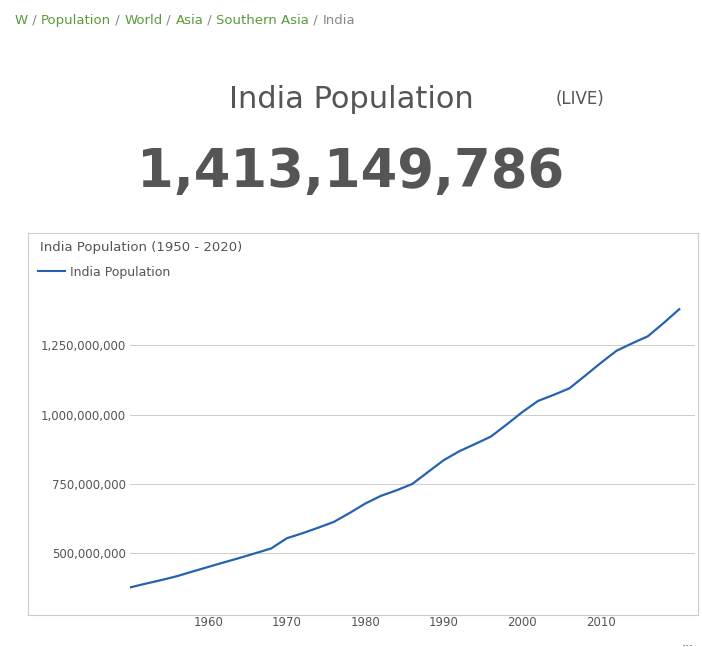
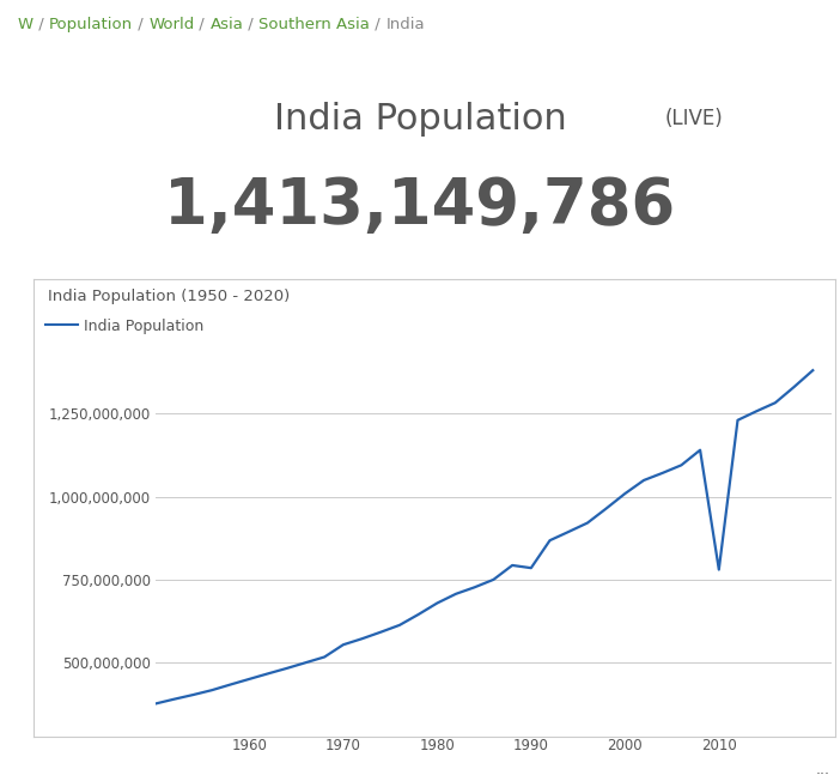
1990: 836,000,000 -> 785,000,000
2010: 1,186,000,000 -> 780,000,000
